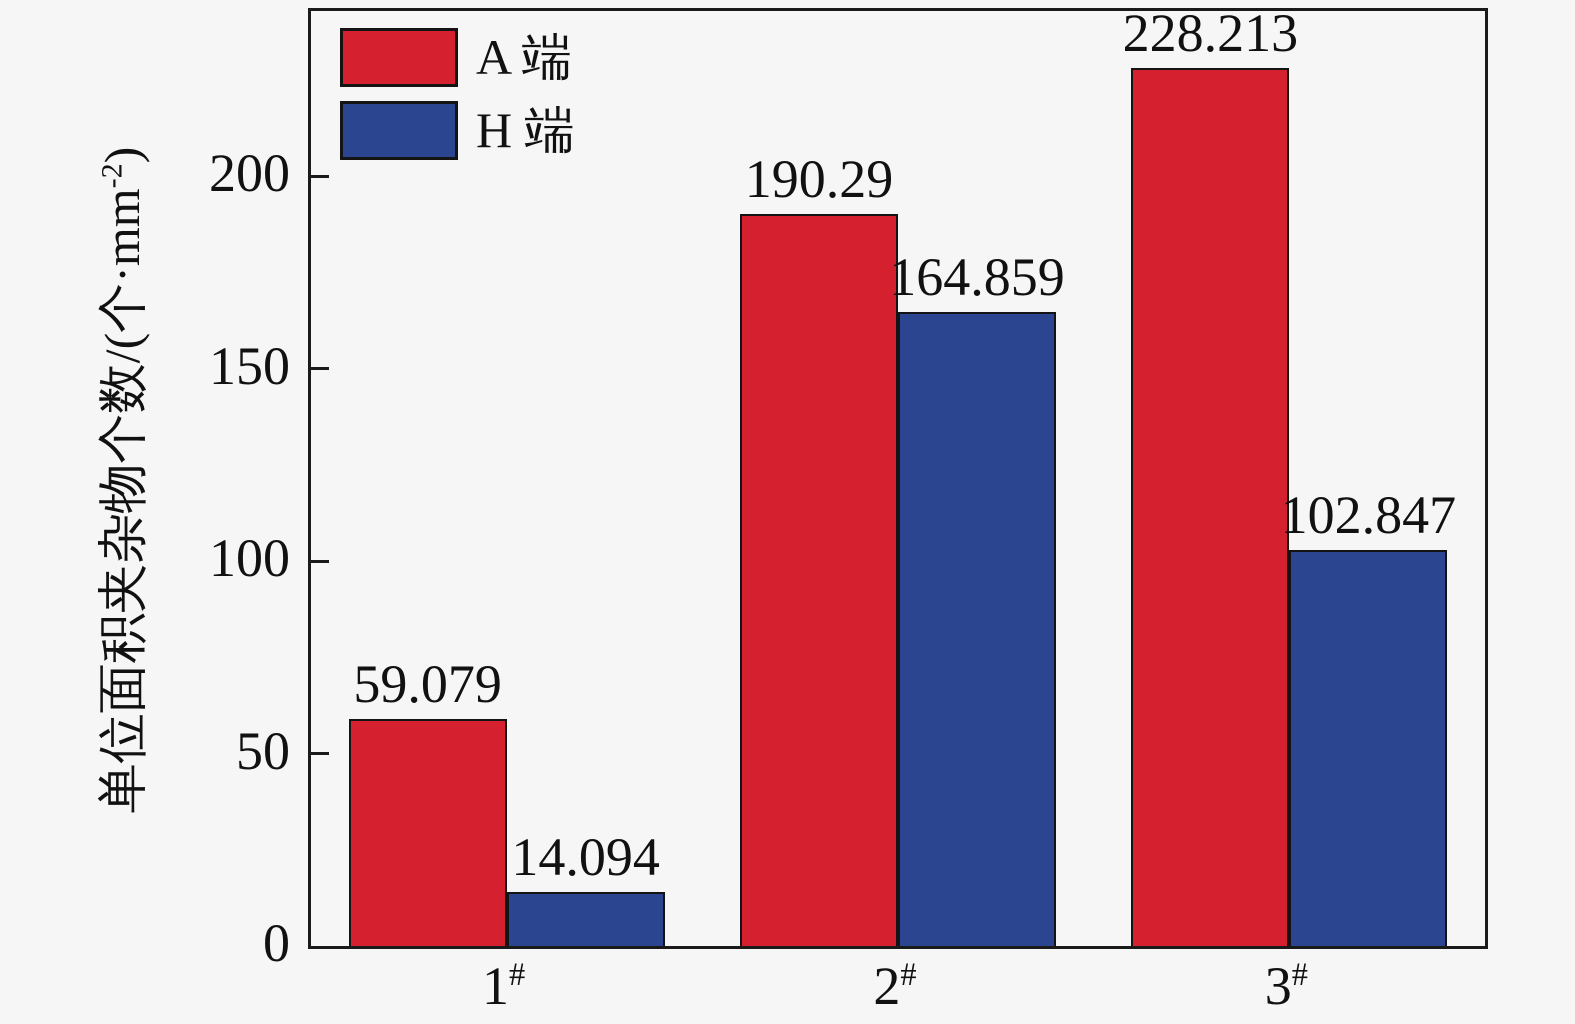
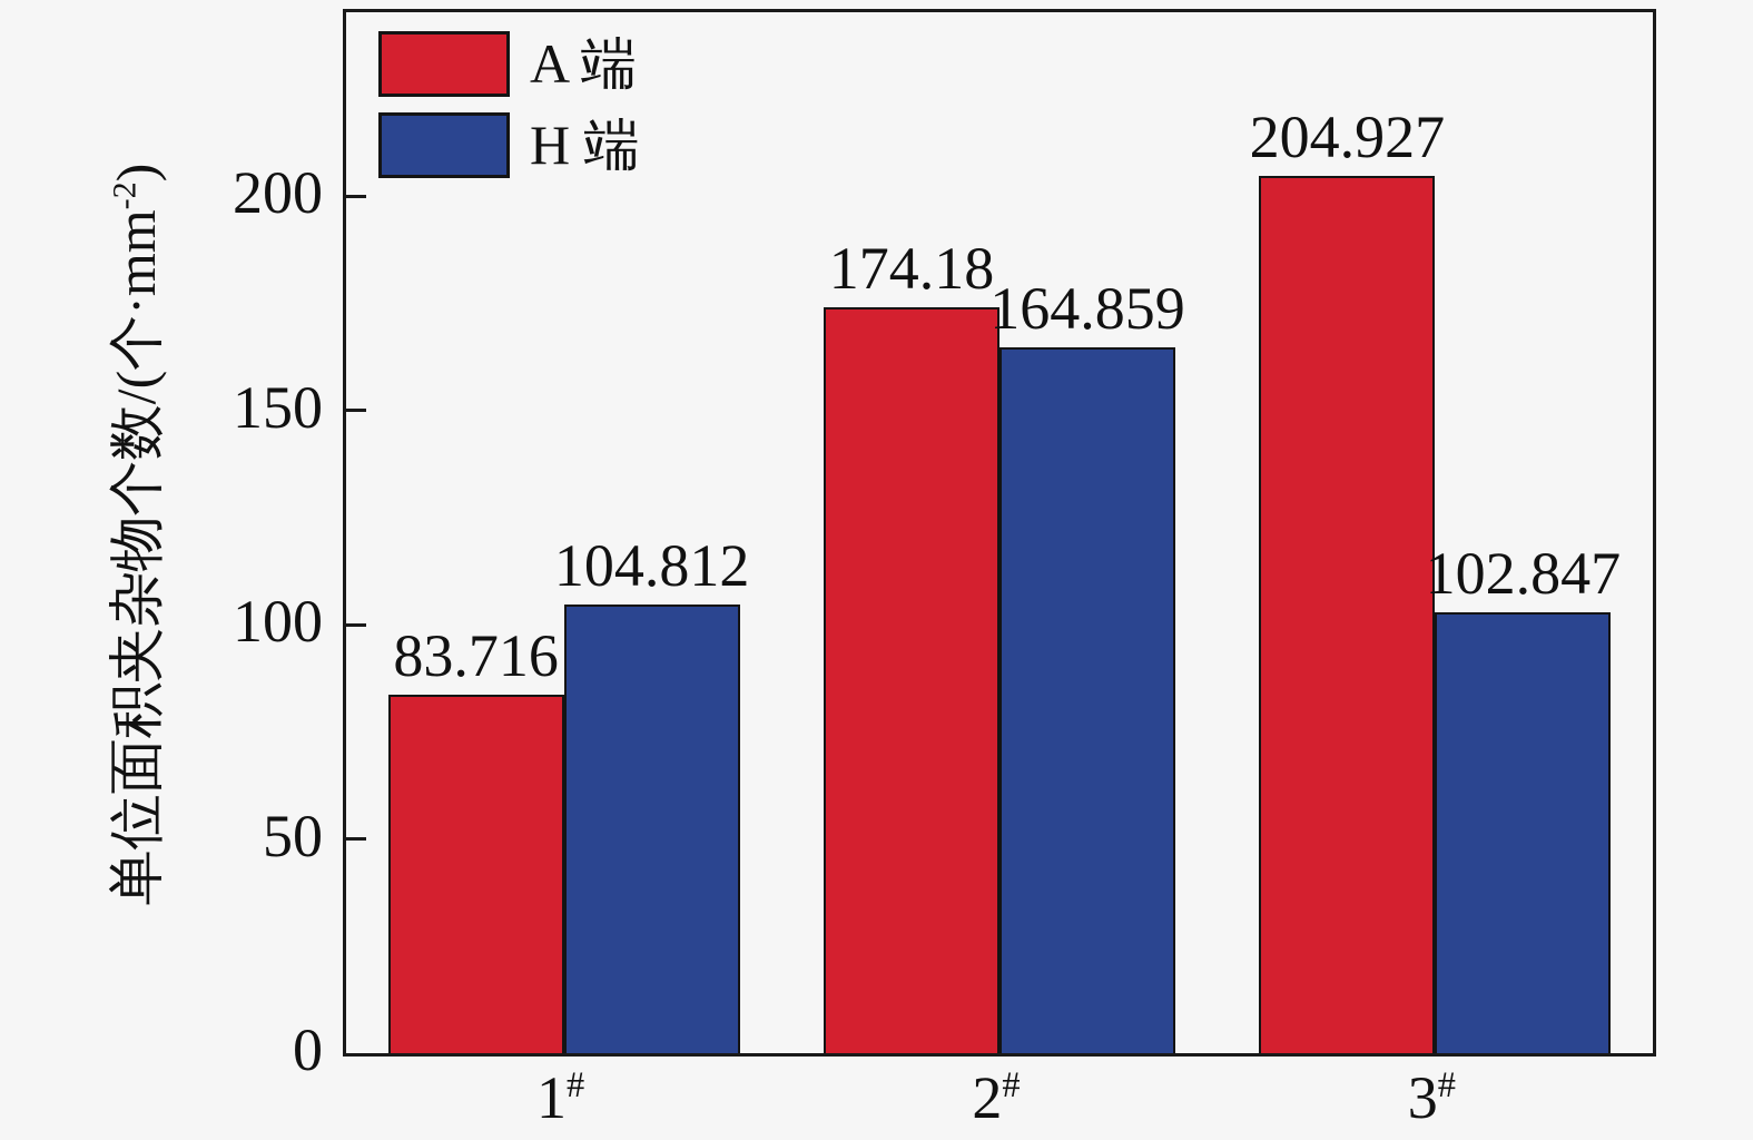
A 端/1#: 59.079 -> 83.716
H 端/1#: 14.094 -> 104.812
A 端/2#: 190.29 -> 174.18
A 端/3#: 228.213 -> 204.927
